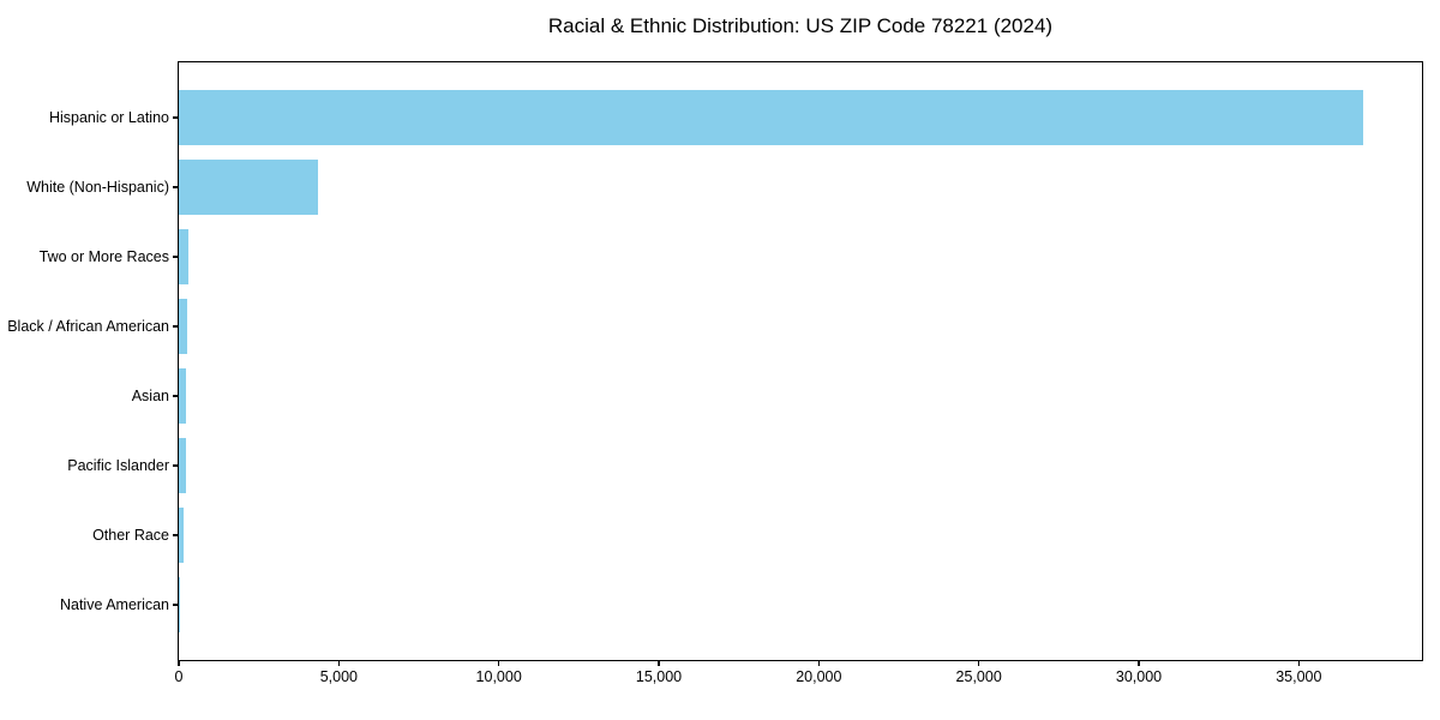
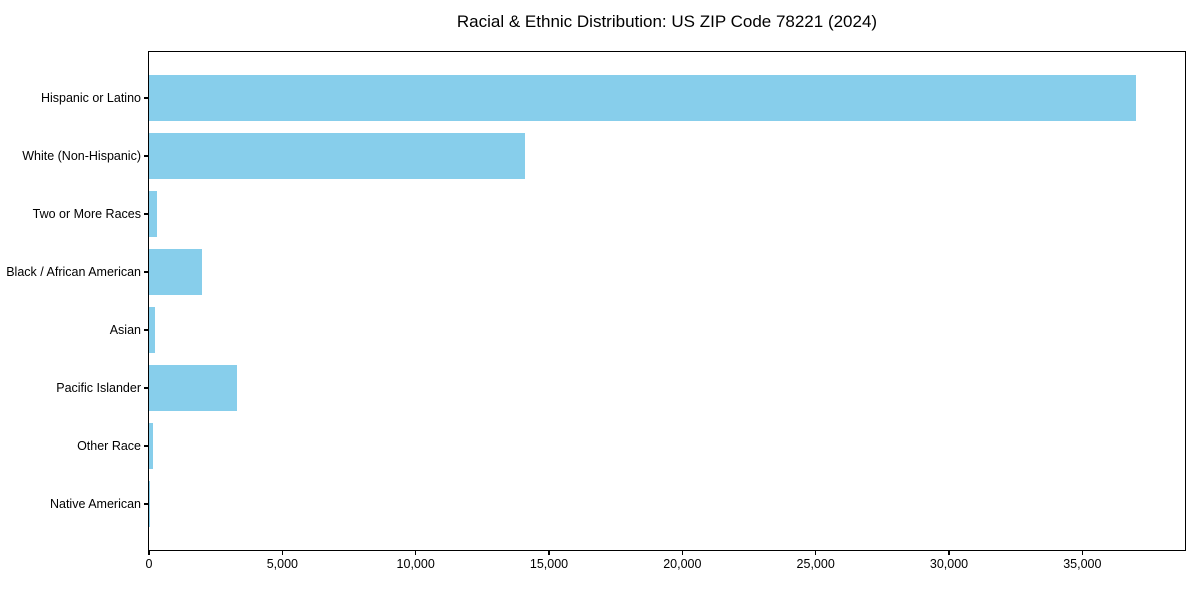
White (Non-Hispanic): 4300 -> 14100
Black / African American: 300 -> 2000
Pacific Islander: 200 -> 3300
